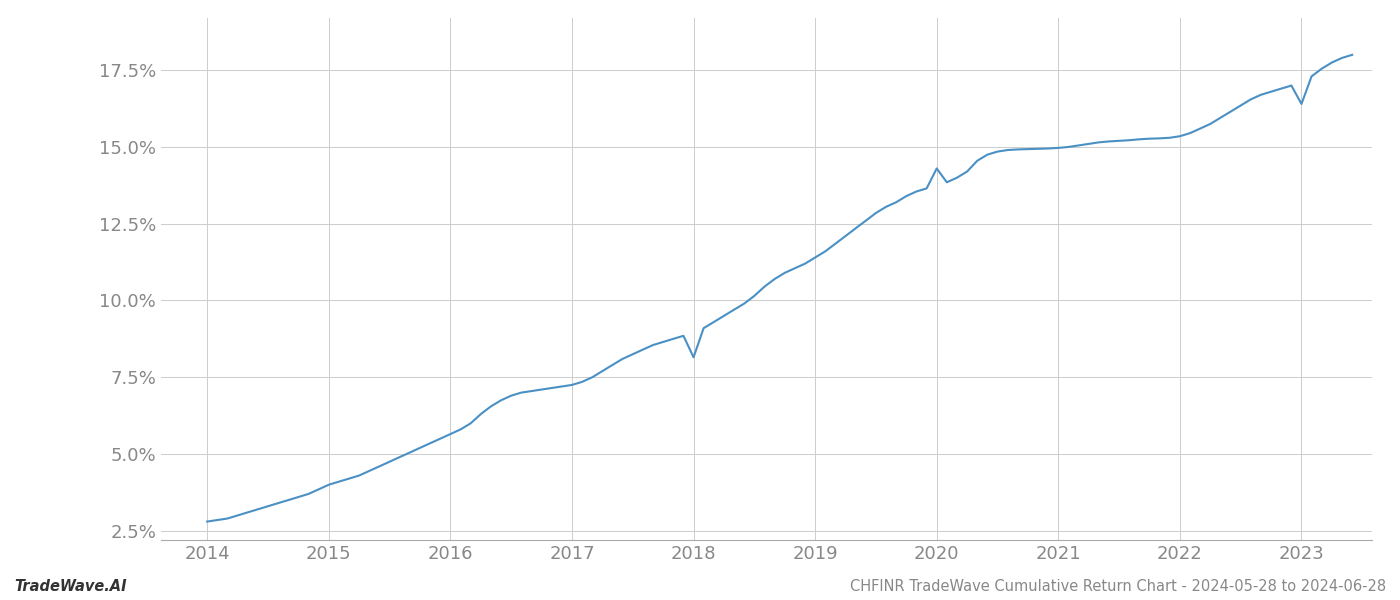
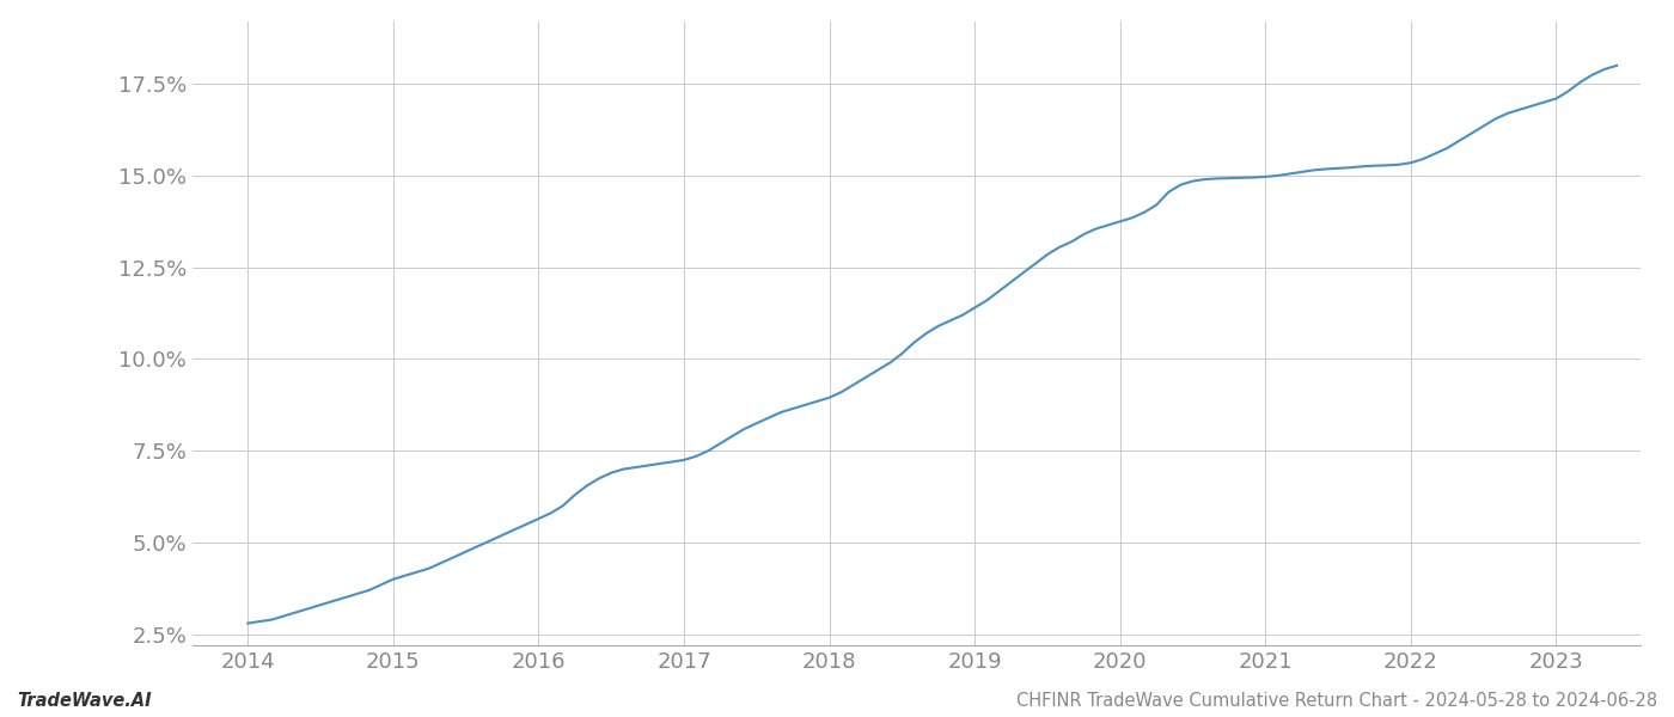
2018: 8.15% -> 8.95%
2020: 14.30% -> 13.75%
2023: 16.40% -> 17.10%
